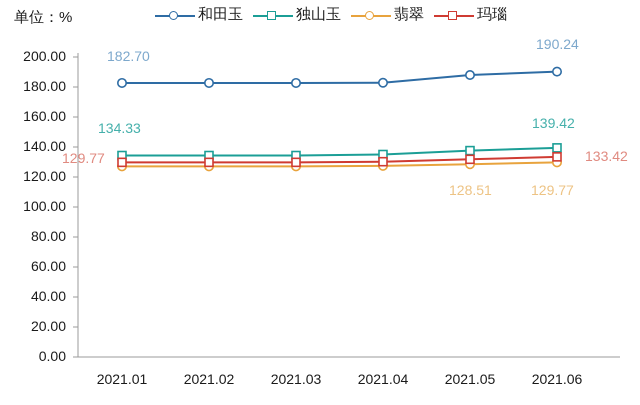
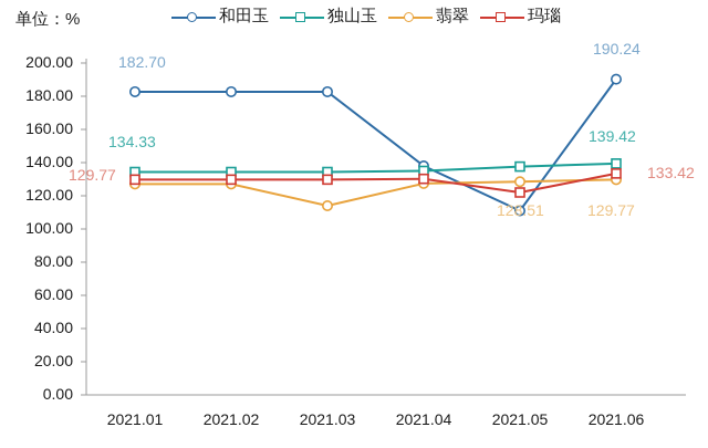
翡翠/2021.03: 127 -> 114
和田玉/2021.04: 183 -> 138
和田玉/2021.05: 188 -> 111
玛瑙/2021.05: 132 -> 122
